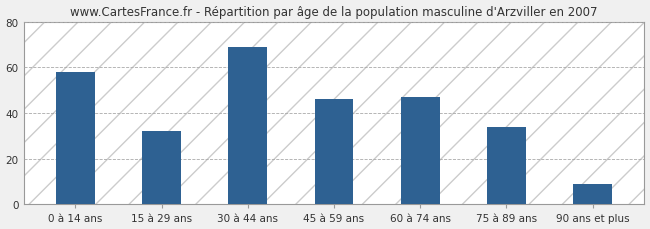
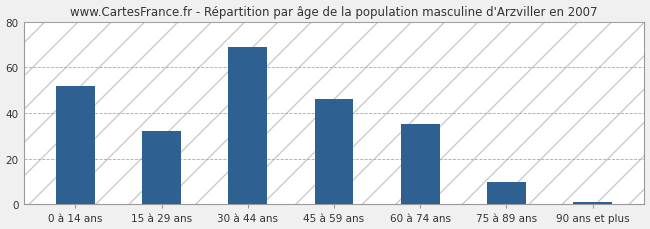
0 à 14 ans: 58 -> 52
60 à 74 ans: 47 -> 35
75 à 89 ans: 34 -> 10
90 ans et plus: 9 -> 1
